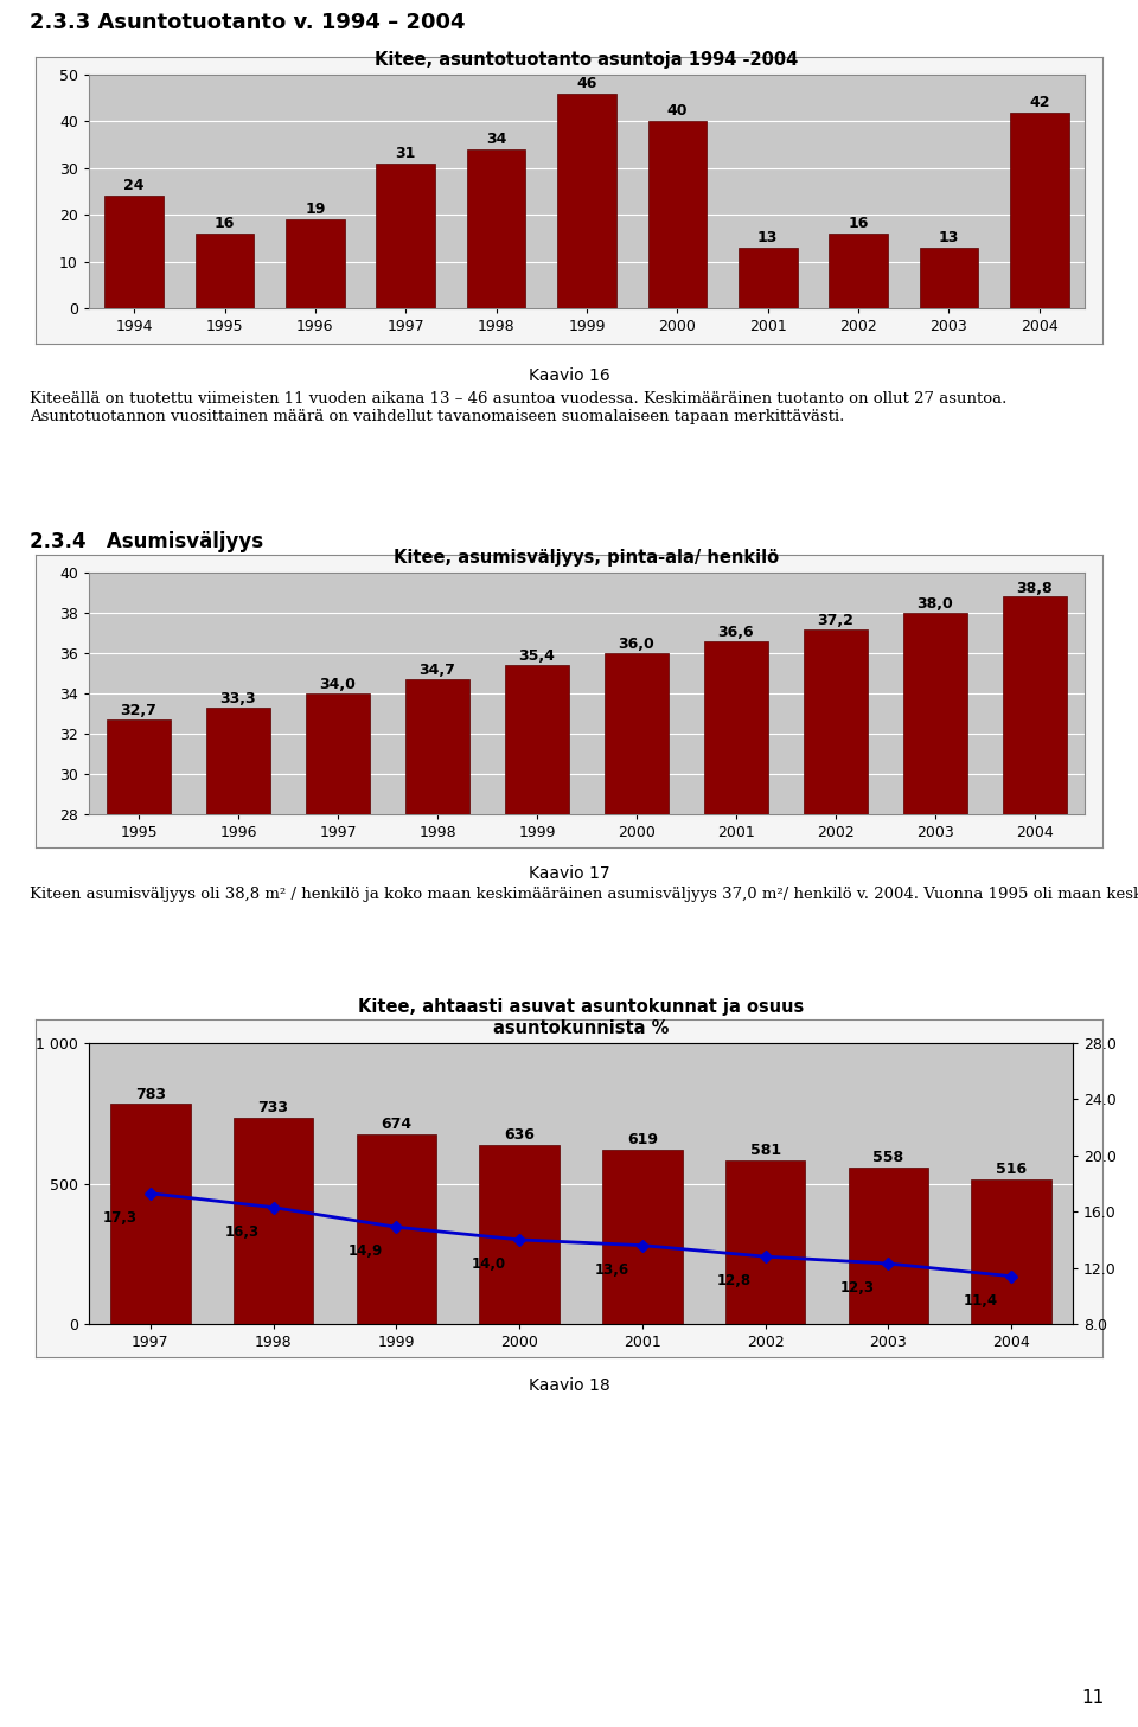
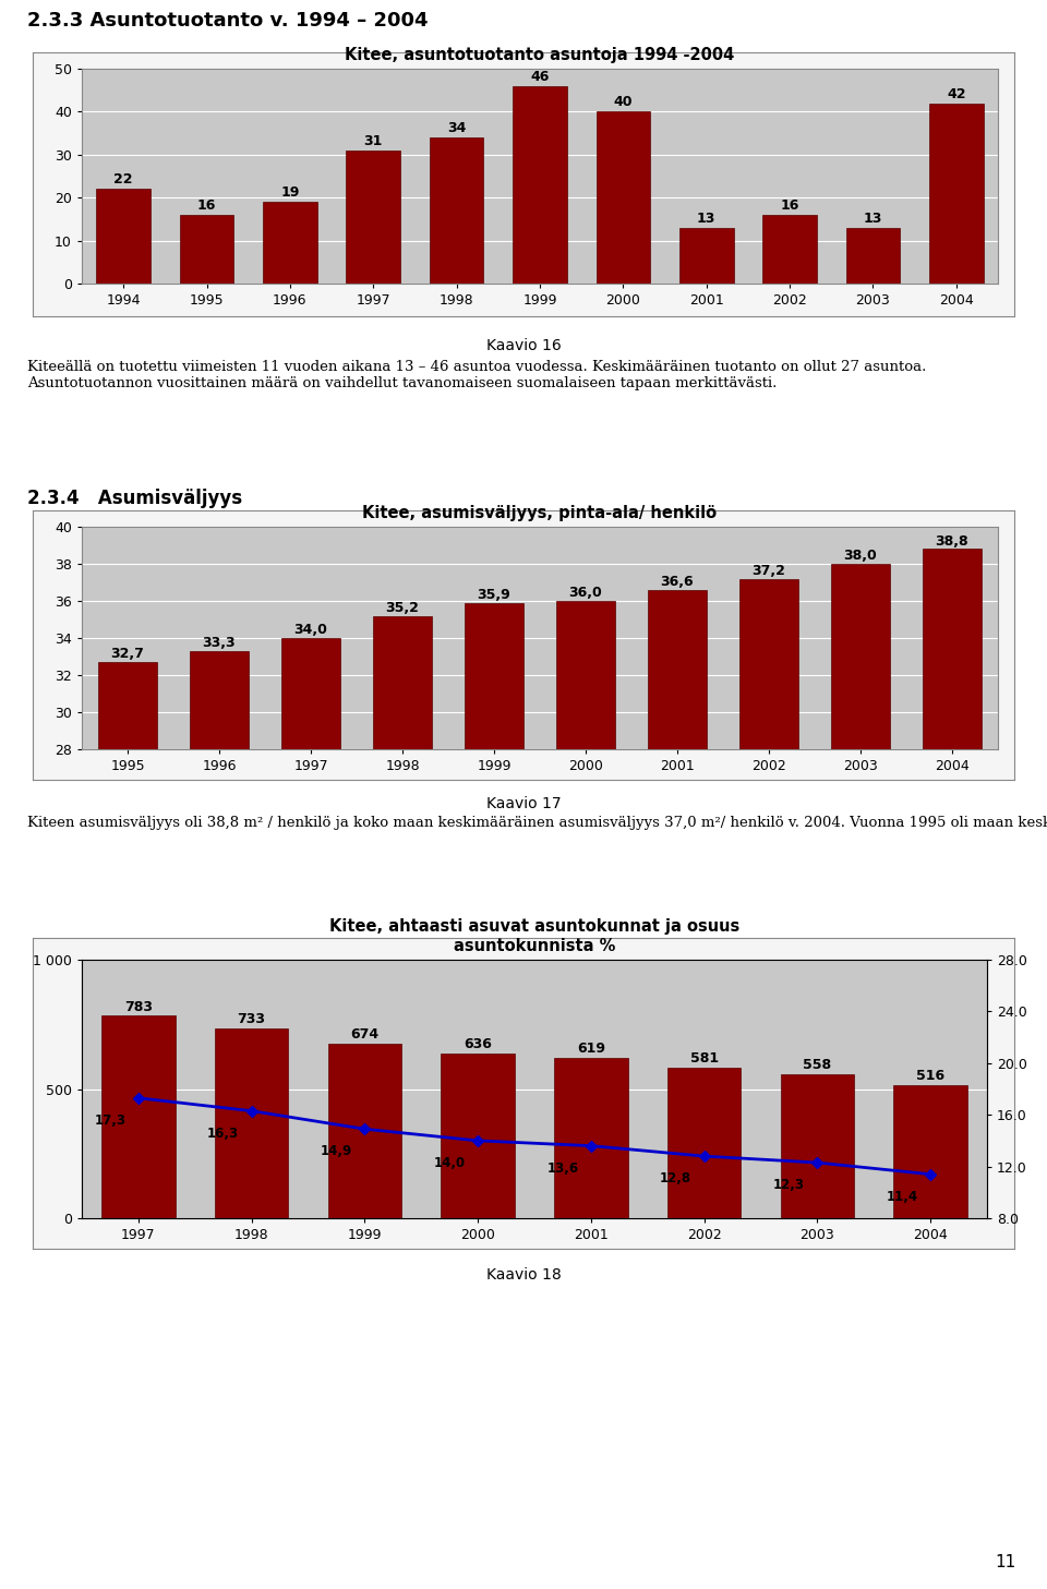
Kitee, asuntotuotanto asuntoja 1994 -2004/1994: 24 -> 22
Kitee, asumisväljyys, pinta-ala/ henkilö/1998: 34,7 -> 35,2
Kitee, asumisväljyys, pinta-ala/ henkilö/1999: 35,4 -> 35,9
